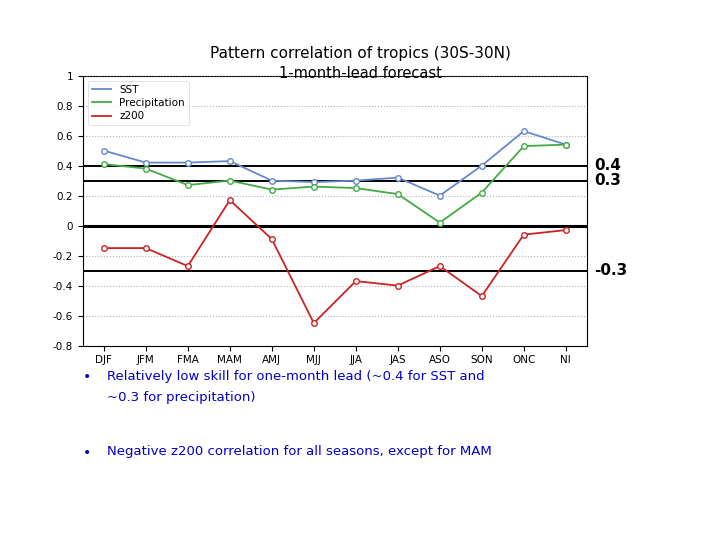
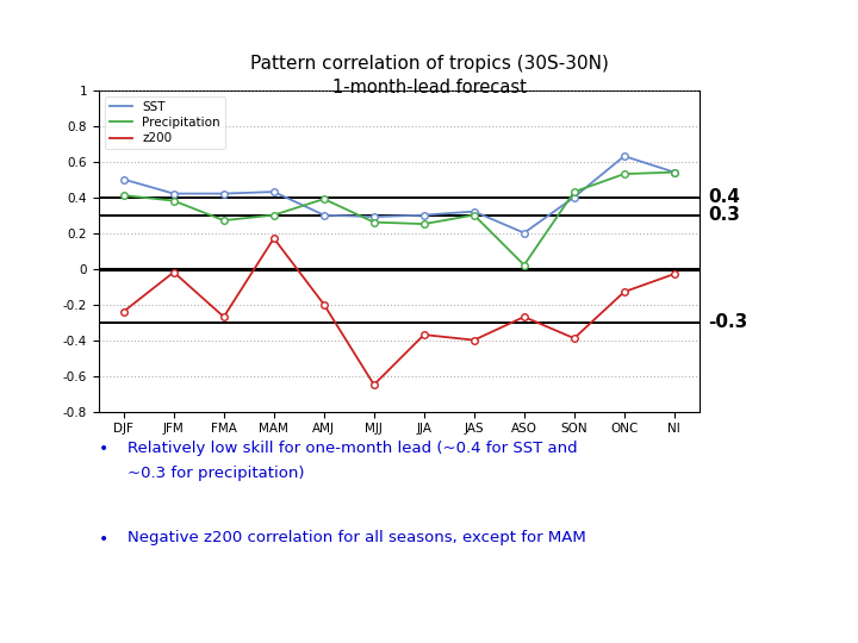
z200/DJF: -0.15 -> -0.24
z200/JFM: -0.15 -> -0.02
Precipitation/AMJ: 0.24 -> 0.39
z200/AMJ: -0.09 -> -0.20
Precipitation/JAS: 0.21 -> 0.30
Precipitation/SON: 0.22 -> 0.43
z200/SON: -0.47 -> -0.39
z200/ONC: -0.06 -> -0.13
